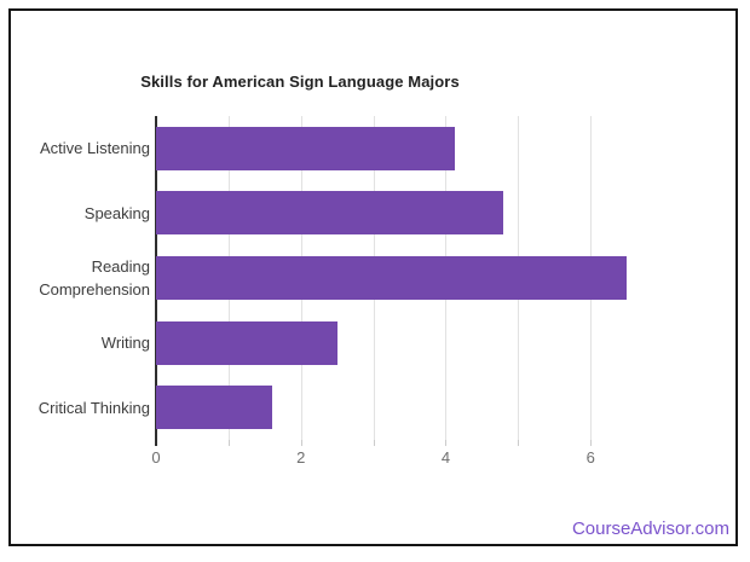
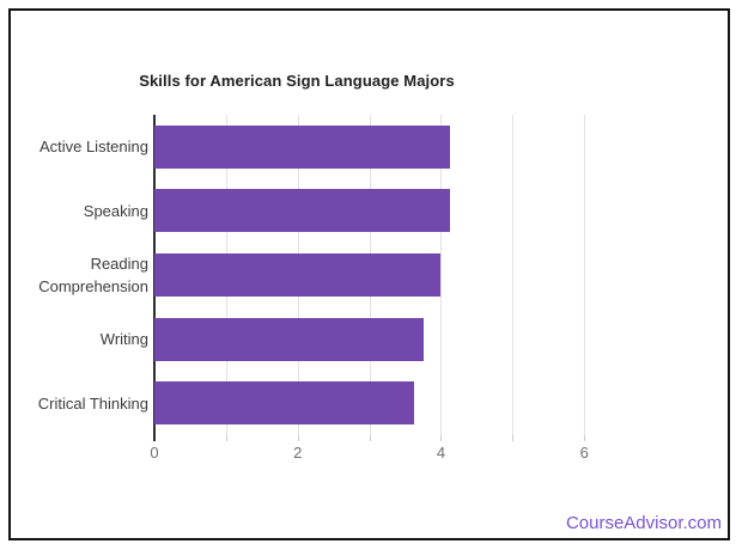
Speaking: 4.8 -> 4.1
Reading Comprehension: 6.5 -> 4.0
Writing: 2.5 -> 3.8
Critical Thinking: 1.6 -> 3.6
